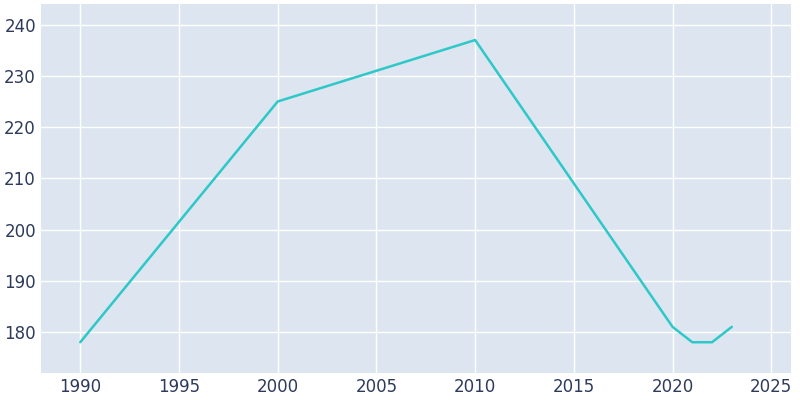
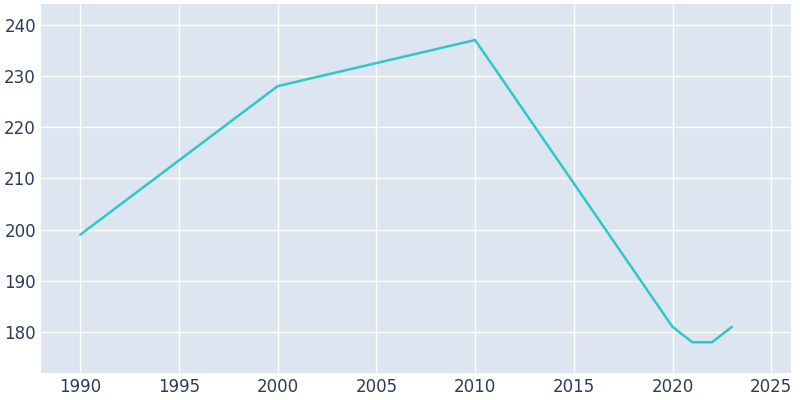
1990: 178 -> 199
2000: 225 -> 228
